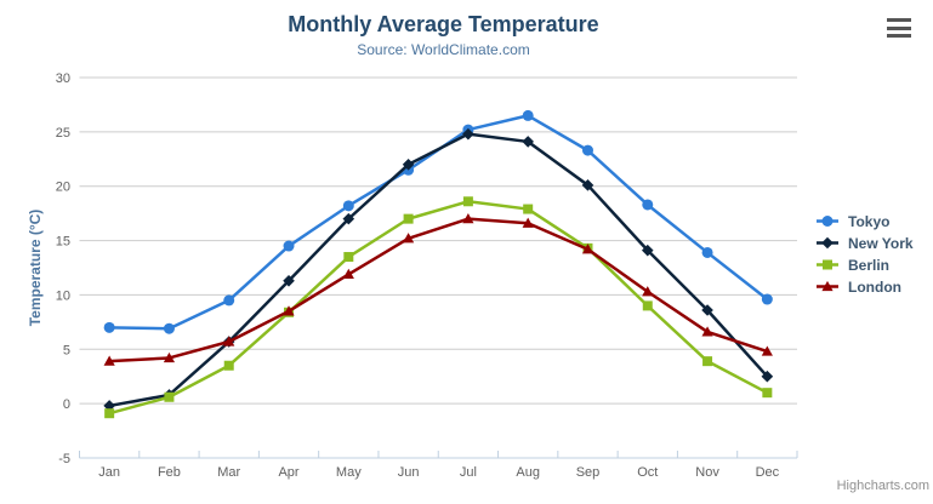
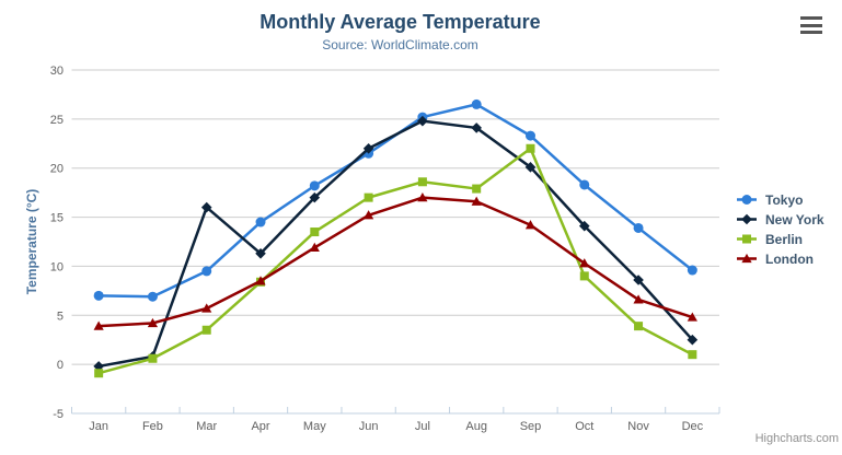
New York/Mar: 6 -> 16
Berlin/Sep: 14 -> 22
